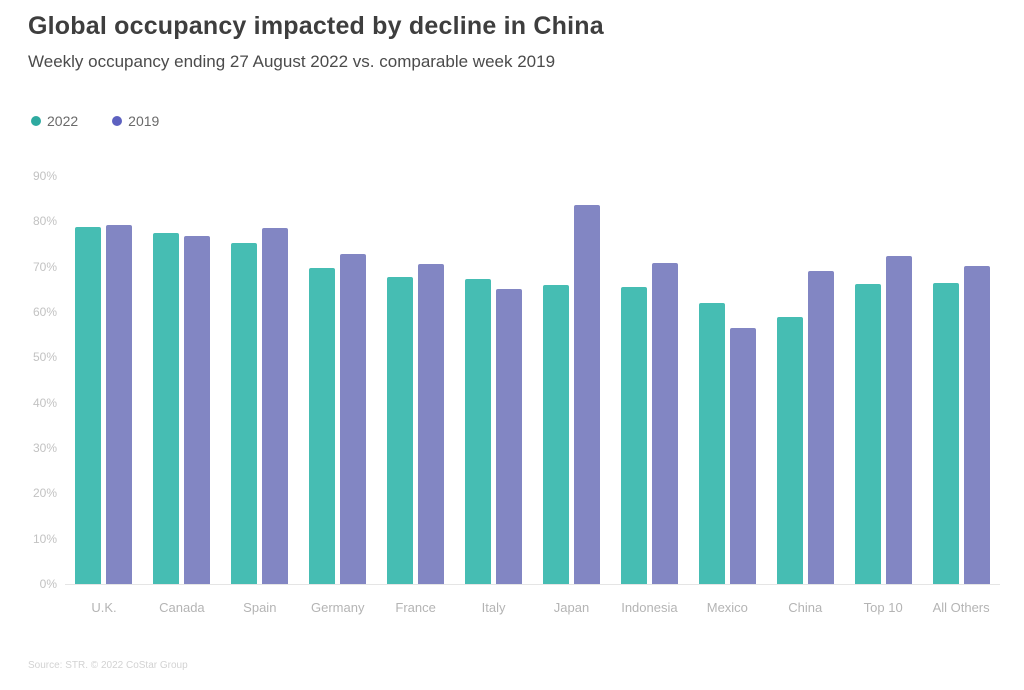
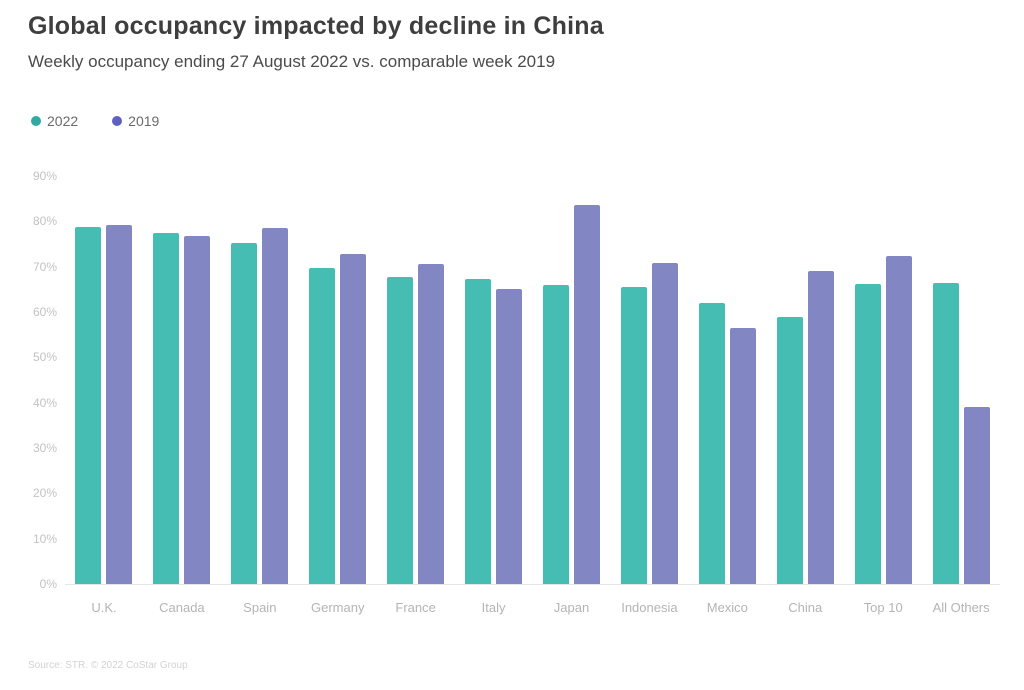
2019/All Others: 70% -> 39%
